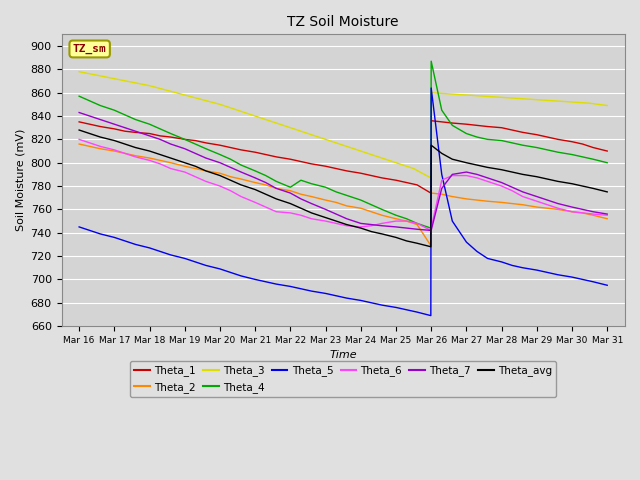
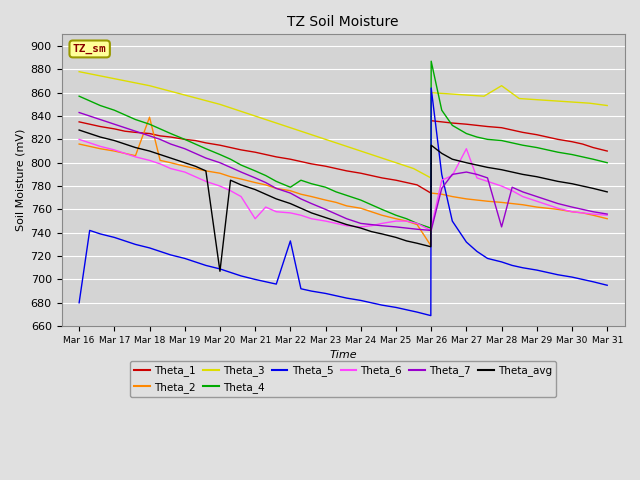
Theta_5/Mar 16: 745 -> 680
Theta_2/Mar 18: 804 -> 839
Theta_avg/Mar 20: 789 -> 707
Theta_6/Mar 21: 766 -> 752
Theta_5/Mar 22: 694 -> 733
Theta_6/Mar 27: 789 -> 812
Theta_3/Mar 28: 856 -> 866
Theta_7/Mar 28: 783 -> 745
